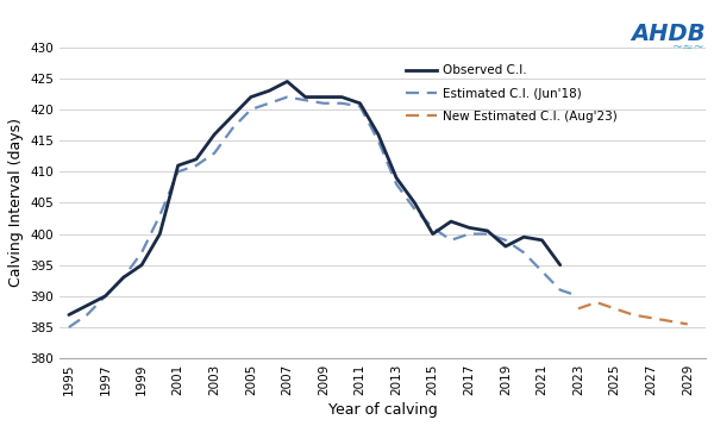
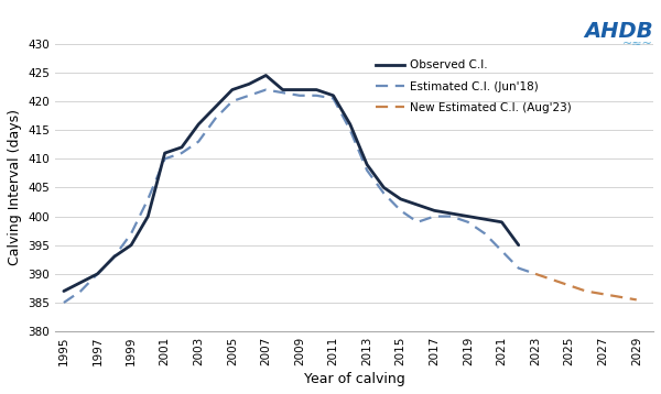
Observed C.I./2015: 400.0 -> 403.0
Observed C.I./2019: 398.0 -> 400.0
New Estimated C.I. (Aug'23)/2023: 388.0 -> 390.0
